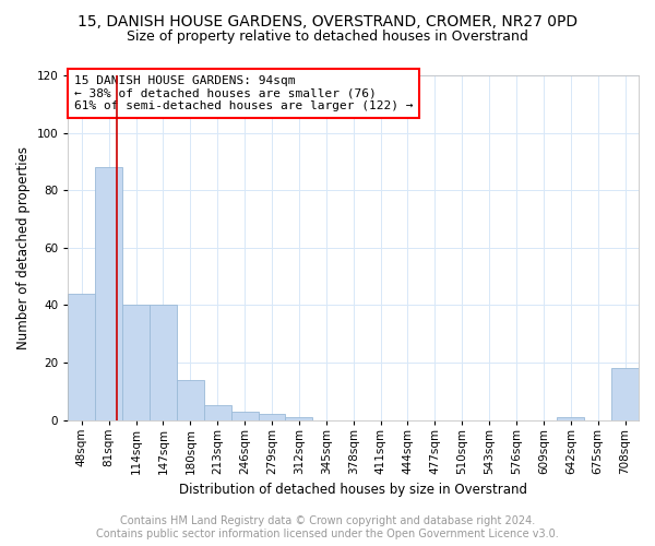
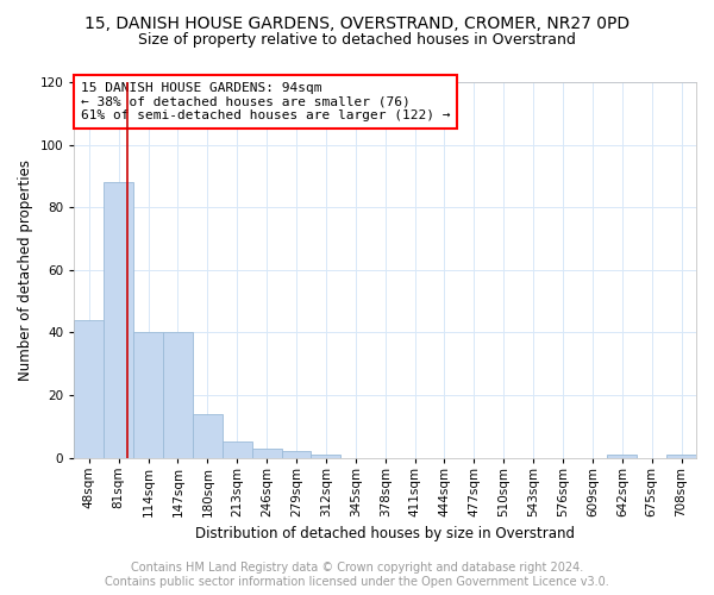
708sqm: 18 -> 1
